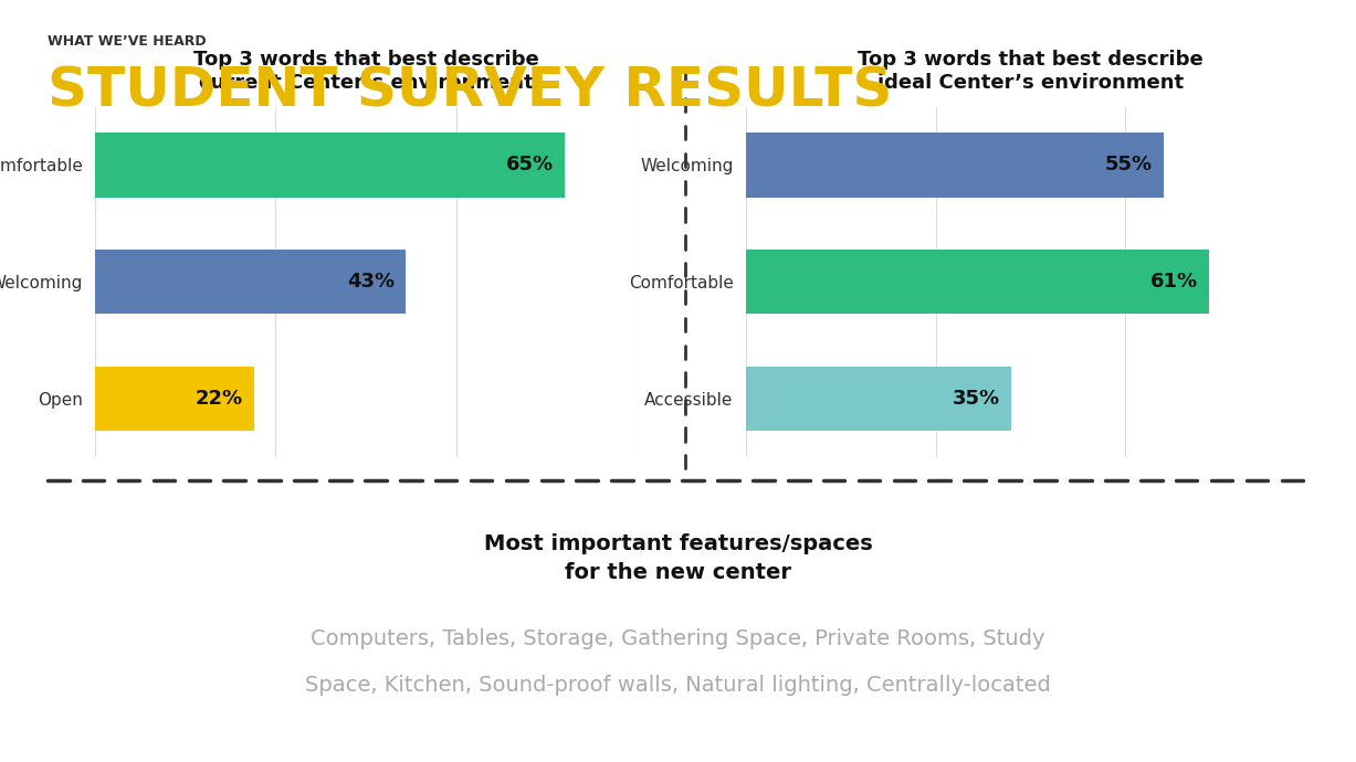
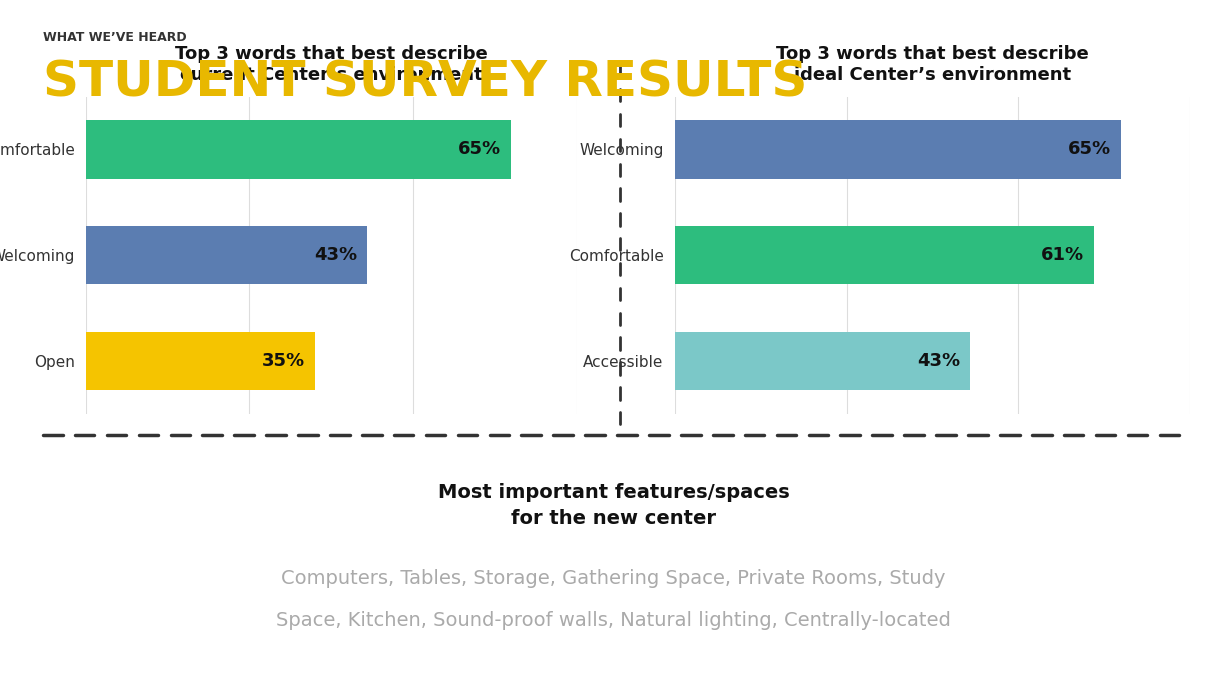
Open: 22% -> 35%
Top 3 words that best describe ideal Center’s environment/Welcoming: 55% -> 65%
Top 3 words that best describe ideal Center’s environment/Accessible: 35% -> 43%
